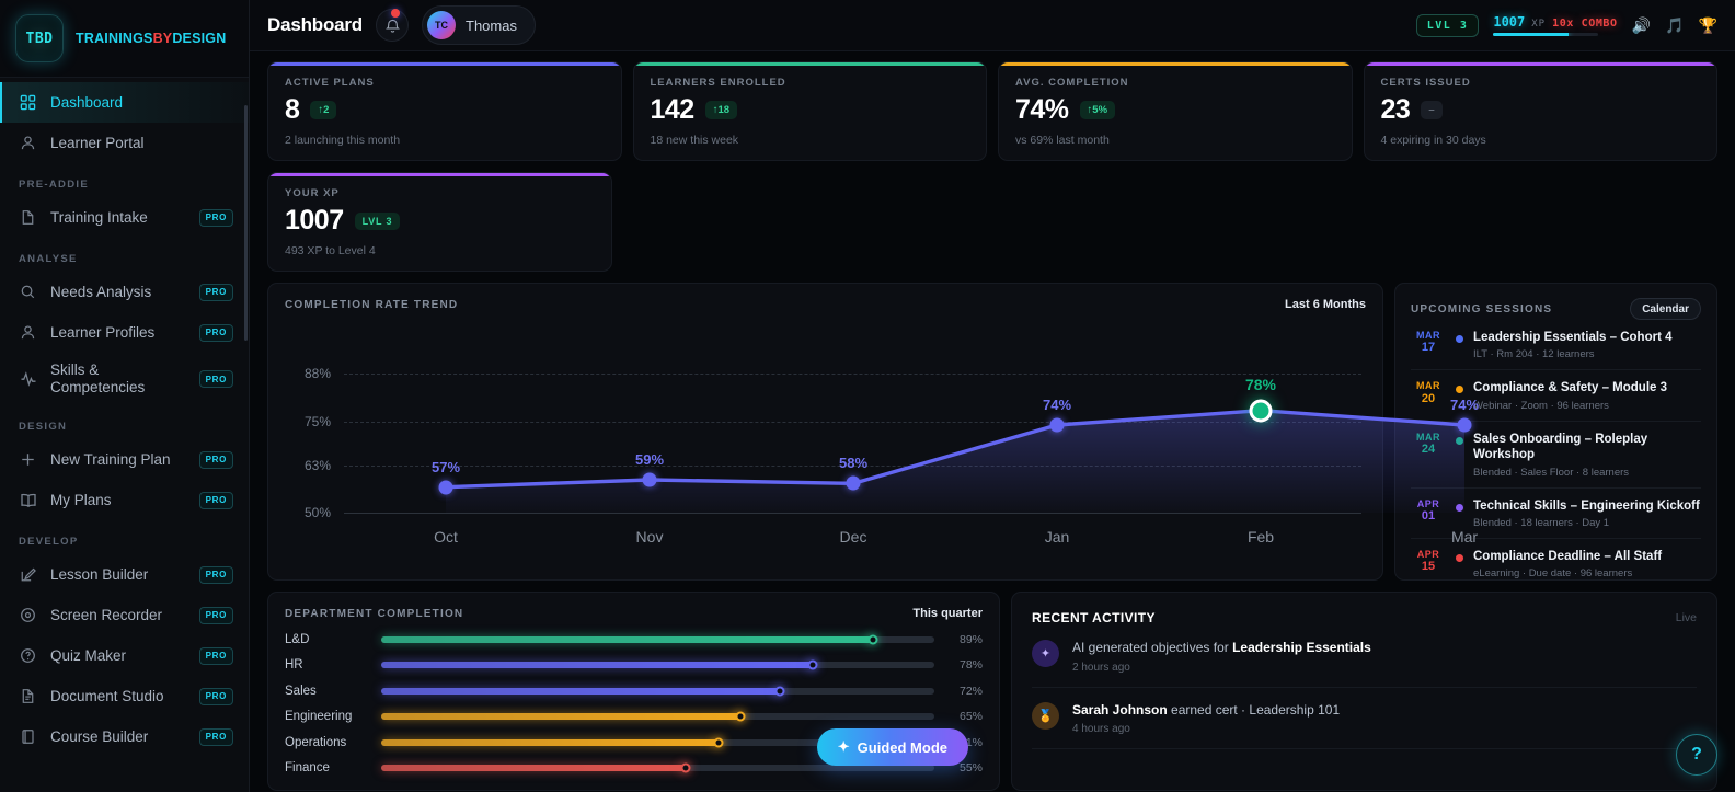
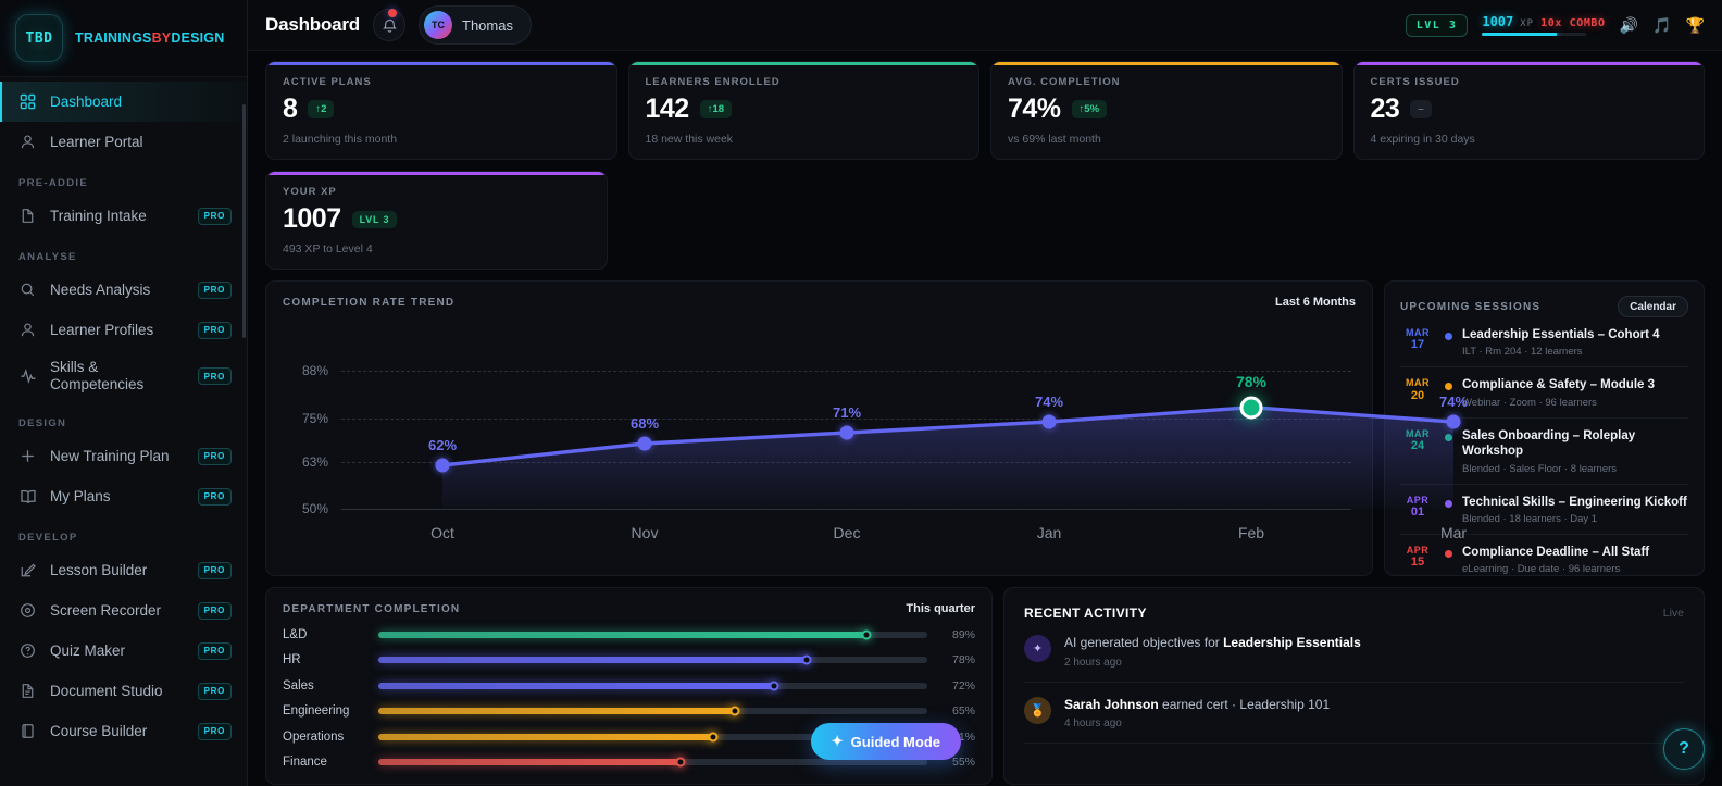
Oct: 57% -> 62%
Nov: 59% -> 68%
Dec: 58% -> 71%
